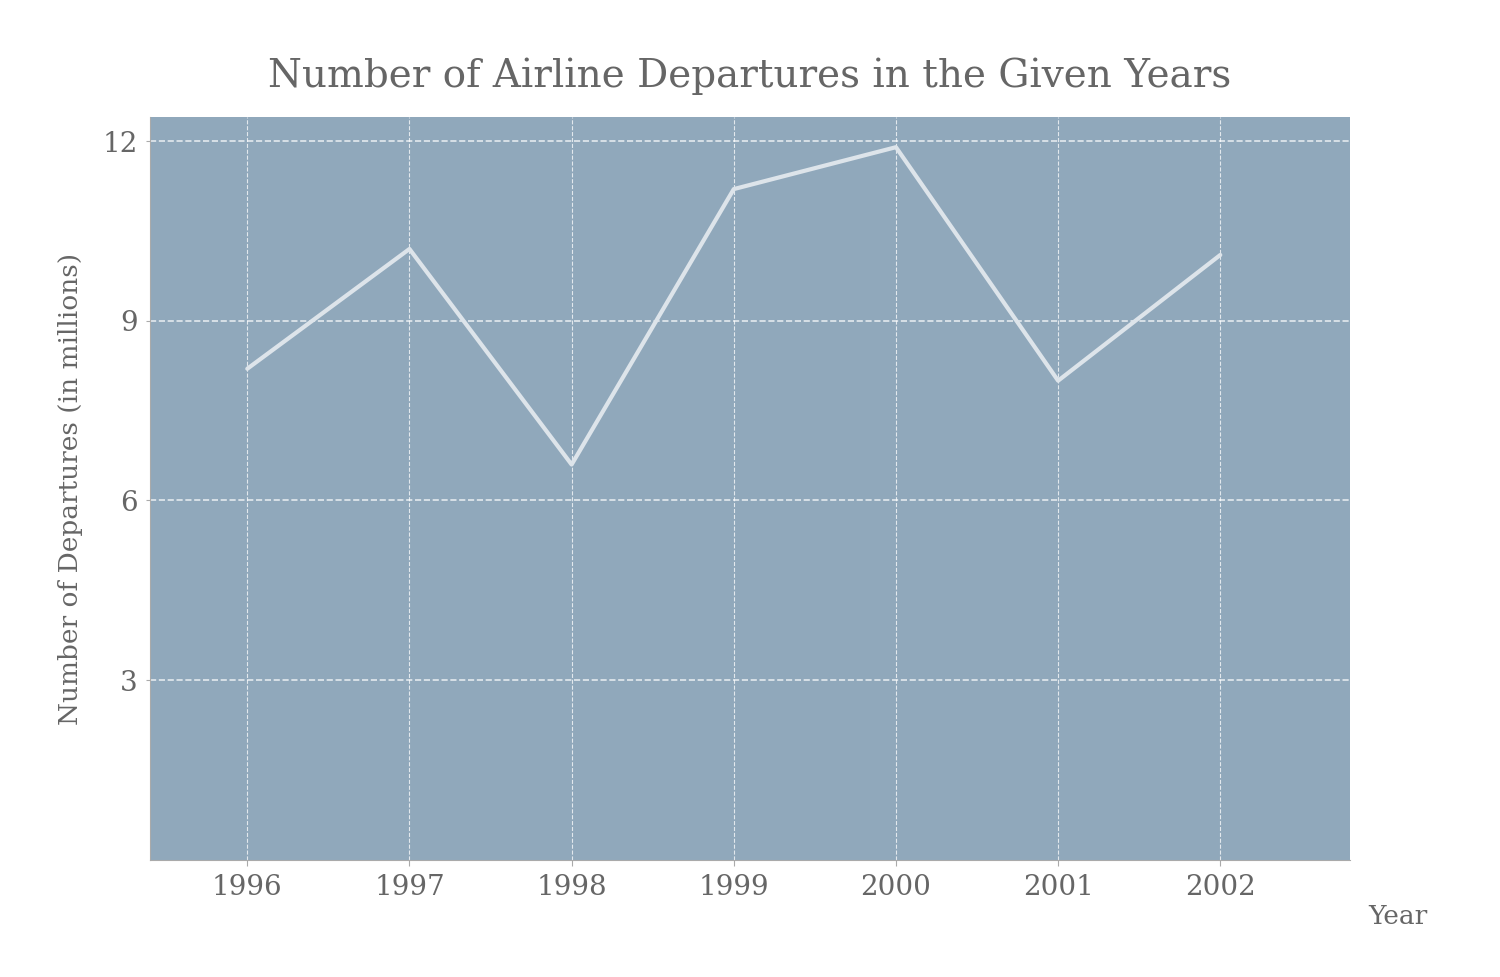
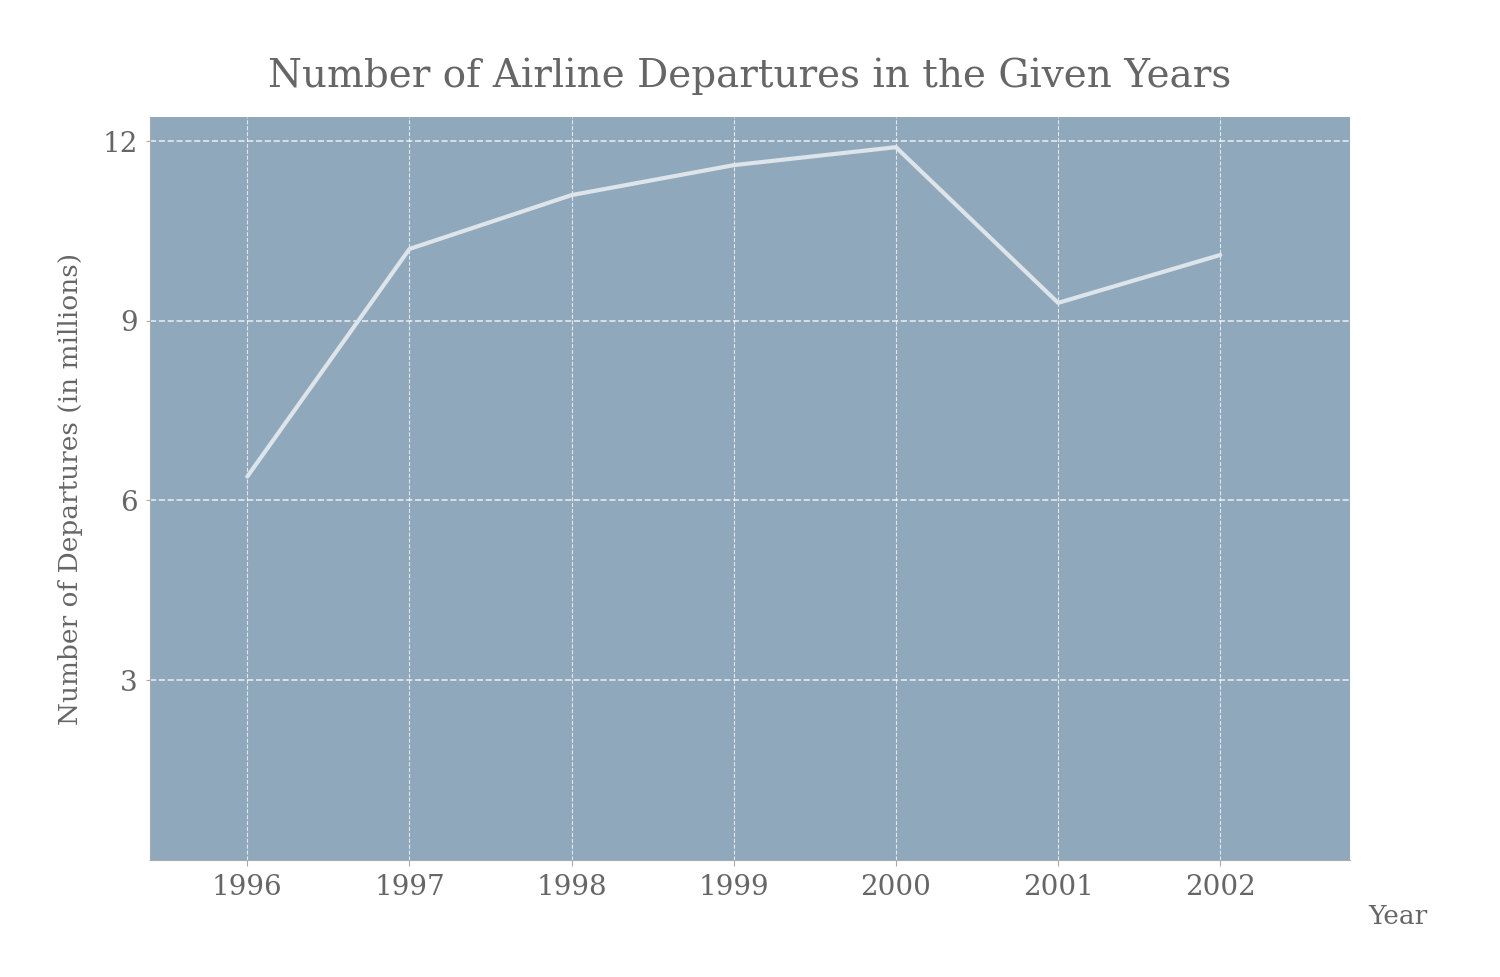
1996: 8.2 -> 6.4
1998: 6.6 -> 11.1
1999: 11.2 -> 11.6
2001: 8.0 -> 9.3
